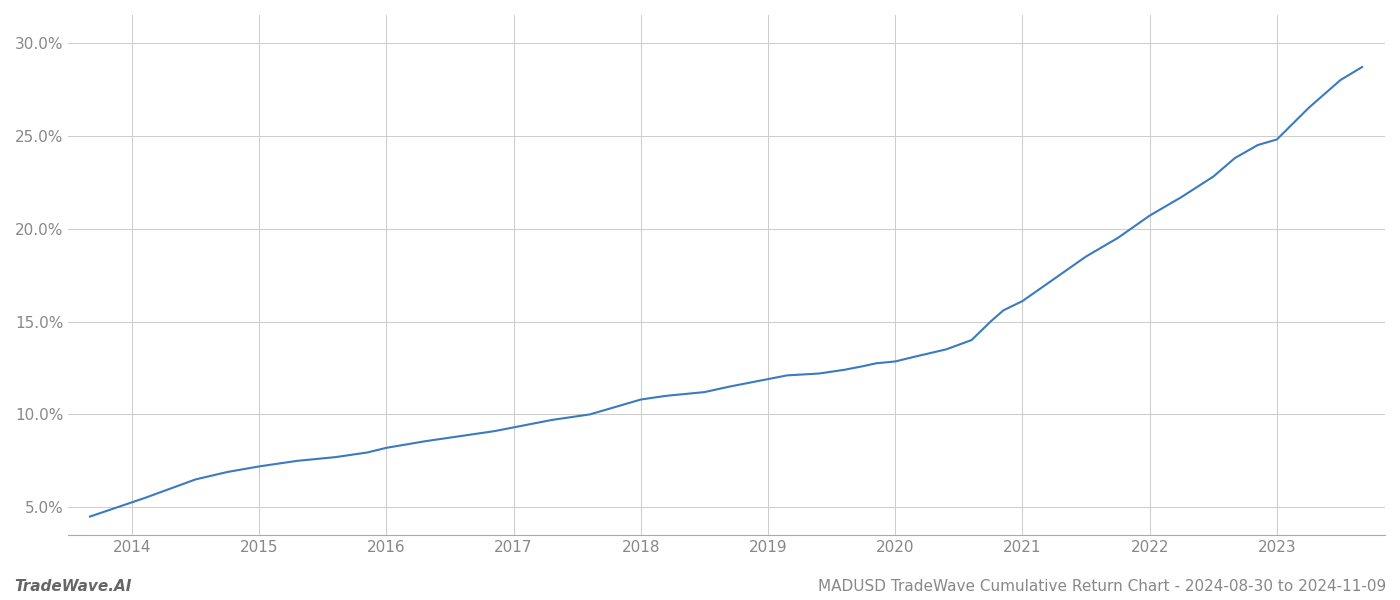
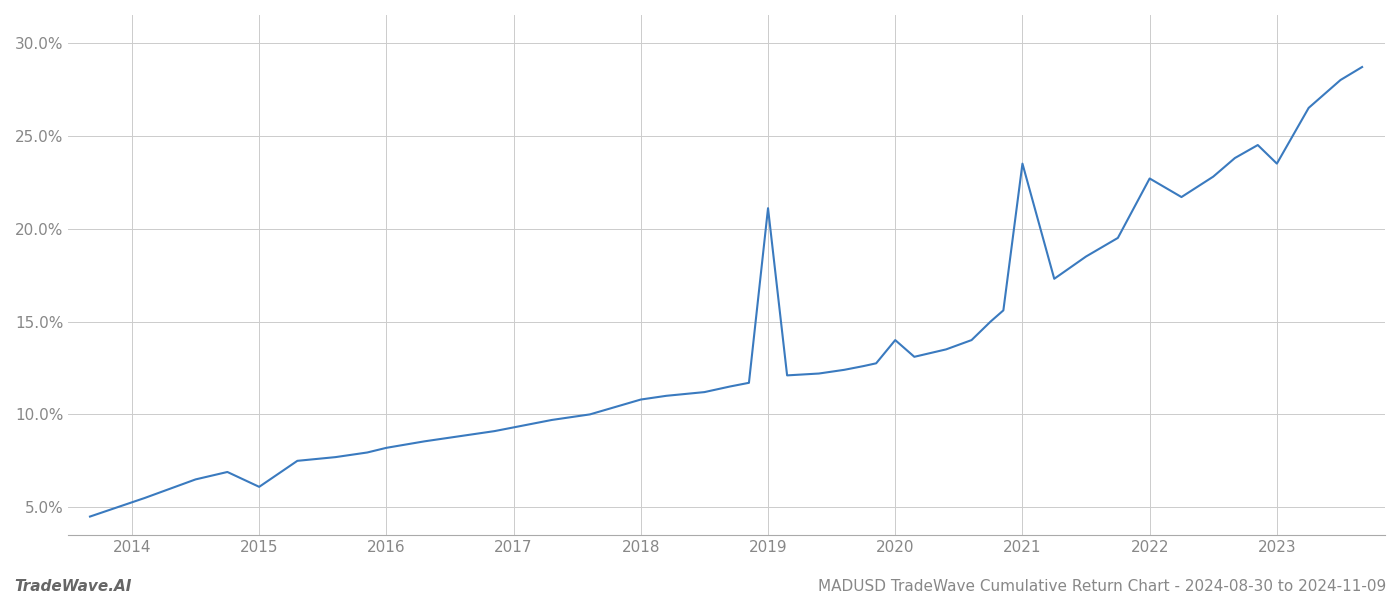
2015: 7.2% -> 6.1%
2019: 11.9% -> 21.1%
2020: 12.8% -> 14.0%
2021: 16.1% -> 23.5%
2022: 20.7% -> 22.7%
2023: 24.8% -> 23.5%
